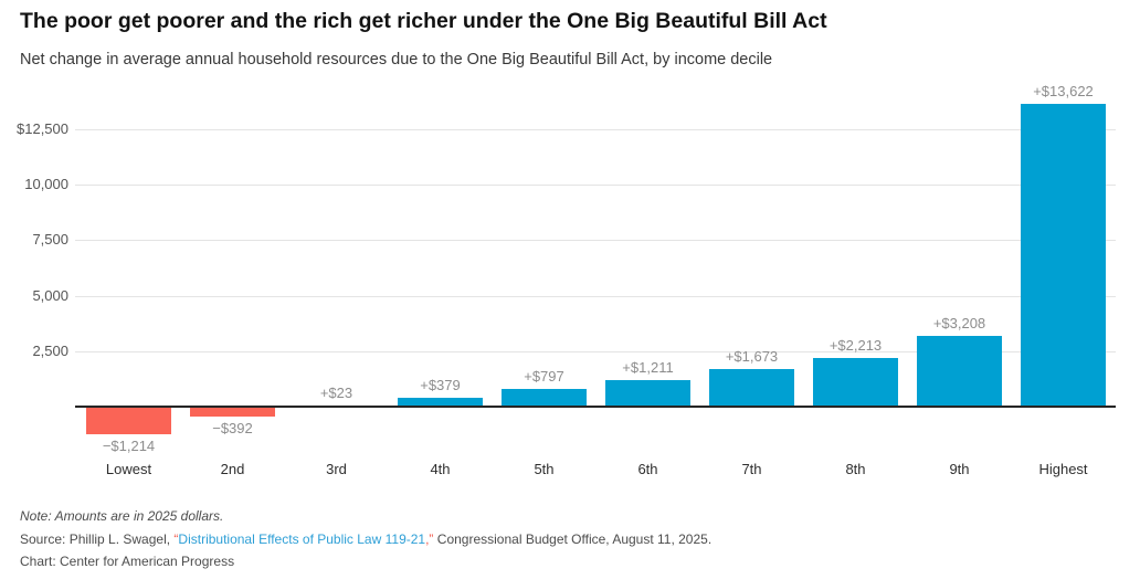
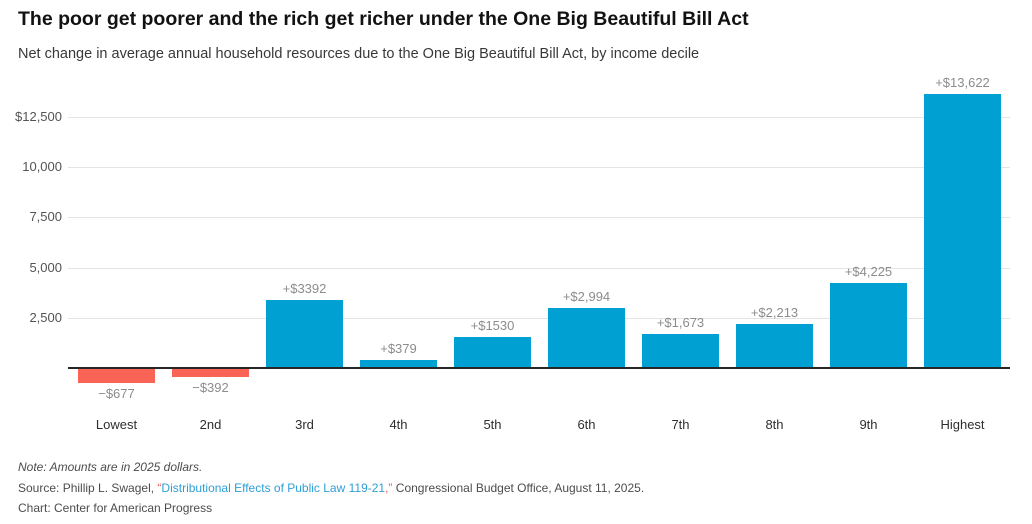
Lowest: −$1,214 -> −$677
3rd: +$23 -> +$3392
5th: +$797 -> +$1530
6th: +$1,211 -> +$2,994
9th: +$3,208 -> +$4,225
